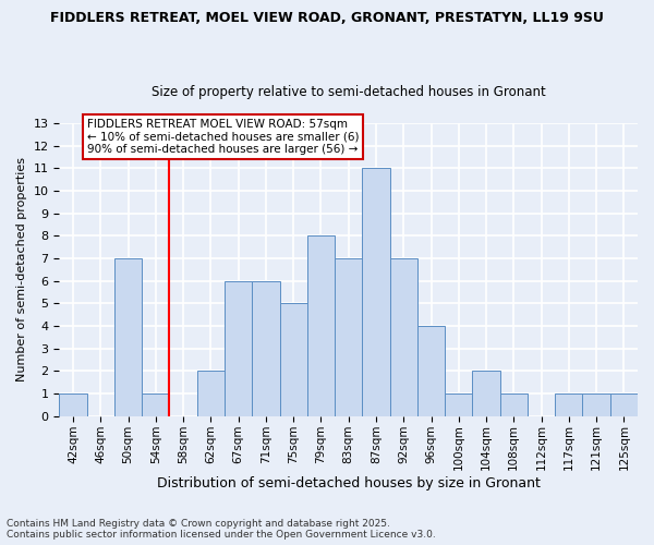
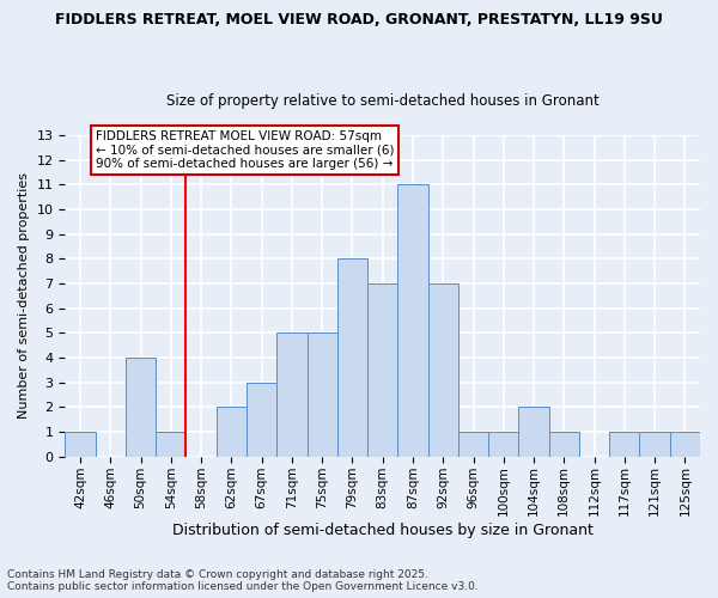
50sqm: 7 -> 4
67sqm: 6 -> 3
71sqm: 6 -> 5
96sqm: 4 -> 1
